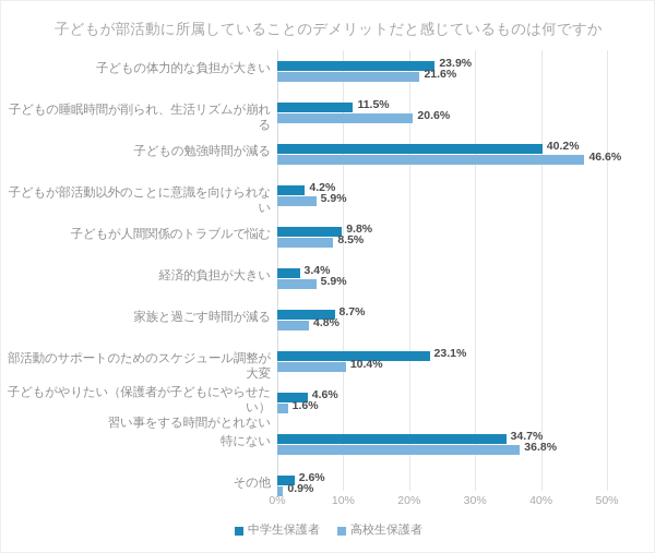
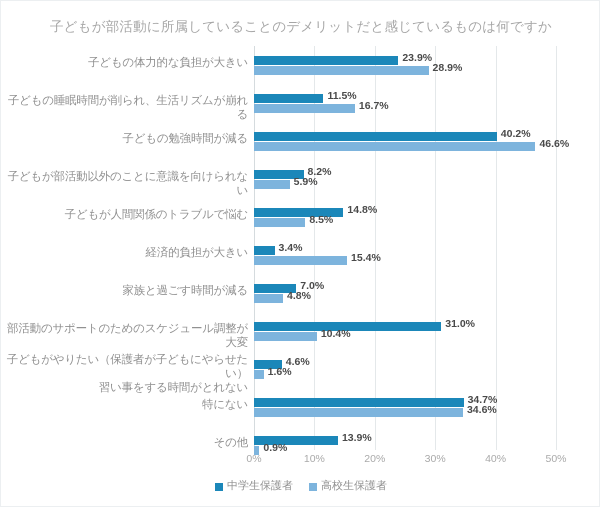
高校生保護者/子どもの体力的な負担が大きい: 21.6% -> 28.9%
高校生保護者/子どもの睡眠時間が削られ、生活リズムが崩れる: 20.6% -> 16.7%
中学生保護者/子どもが部活動以外のことに意識を向けられない: 4.2% -> 8.2%
中学生保護者/子どもが人間関係のトラブルで悩む: 9.8% -> 14.8%
高校生保護者/経済的負担が大きい: 5.9% -> 15.4%
中学生保護者/家族と過ごす時間が減る: 8.7% -> 7.0%
中学生保護者/部活動のサポートのためのスケジュール調整が大変: 23.1% -> 31.0%
高校生保護者/特にない: 36.8% -> 34.6%
中学生保護者/その他: 2.6% -> 13.9%
